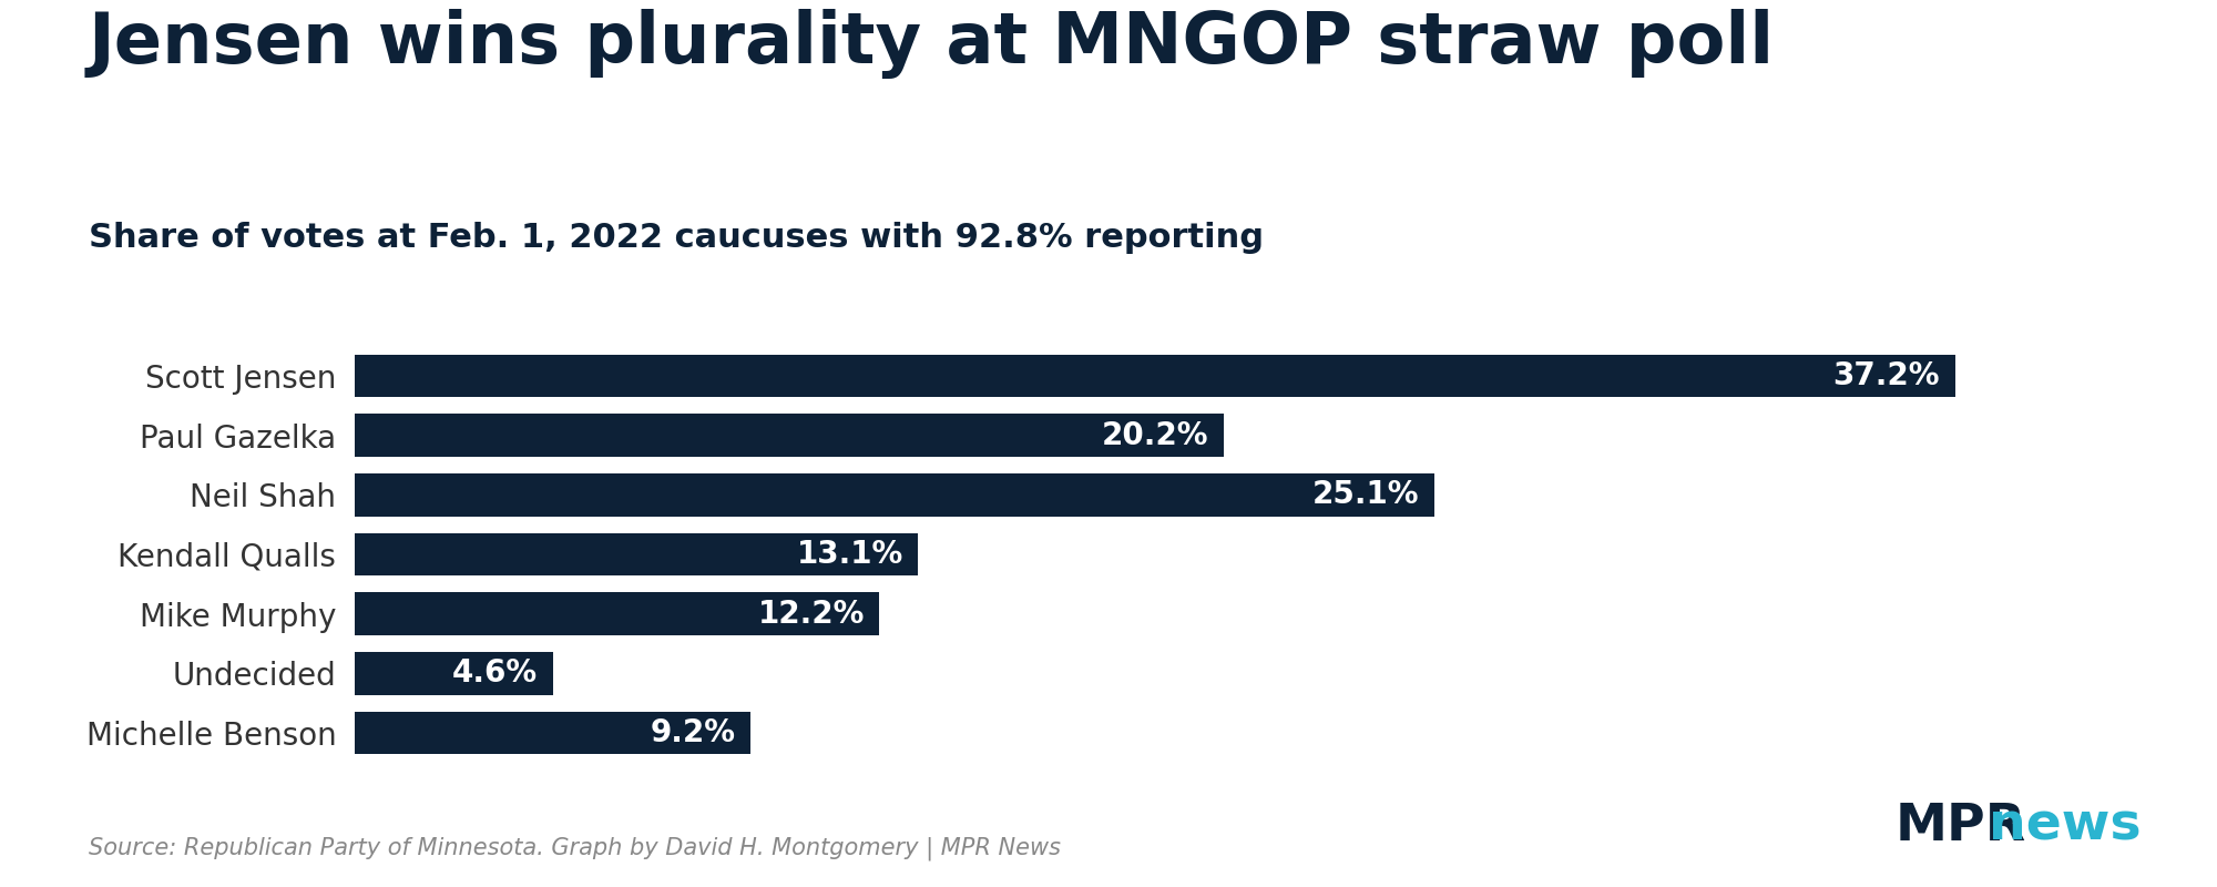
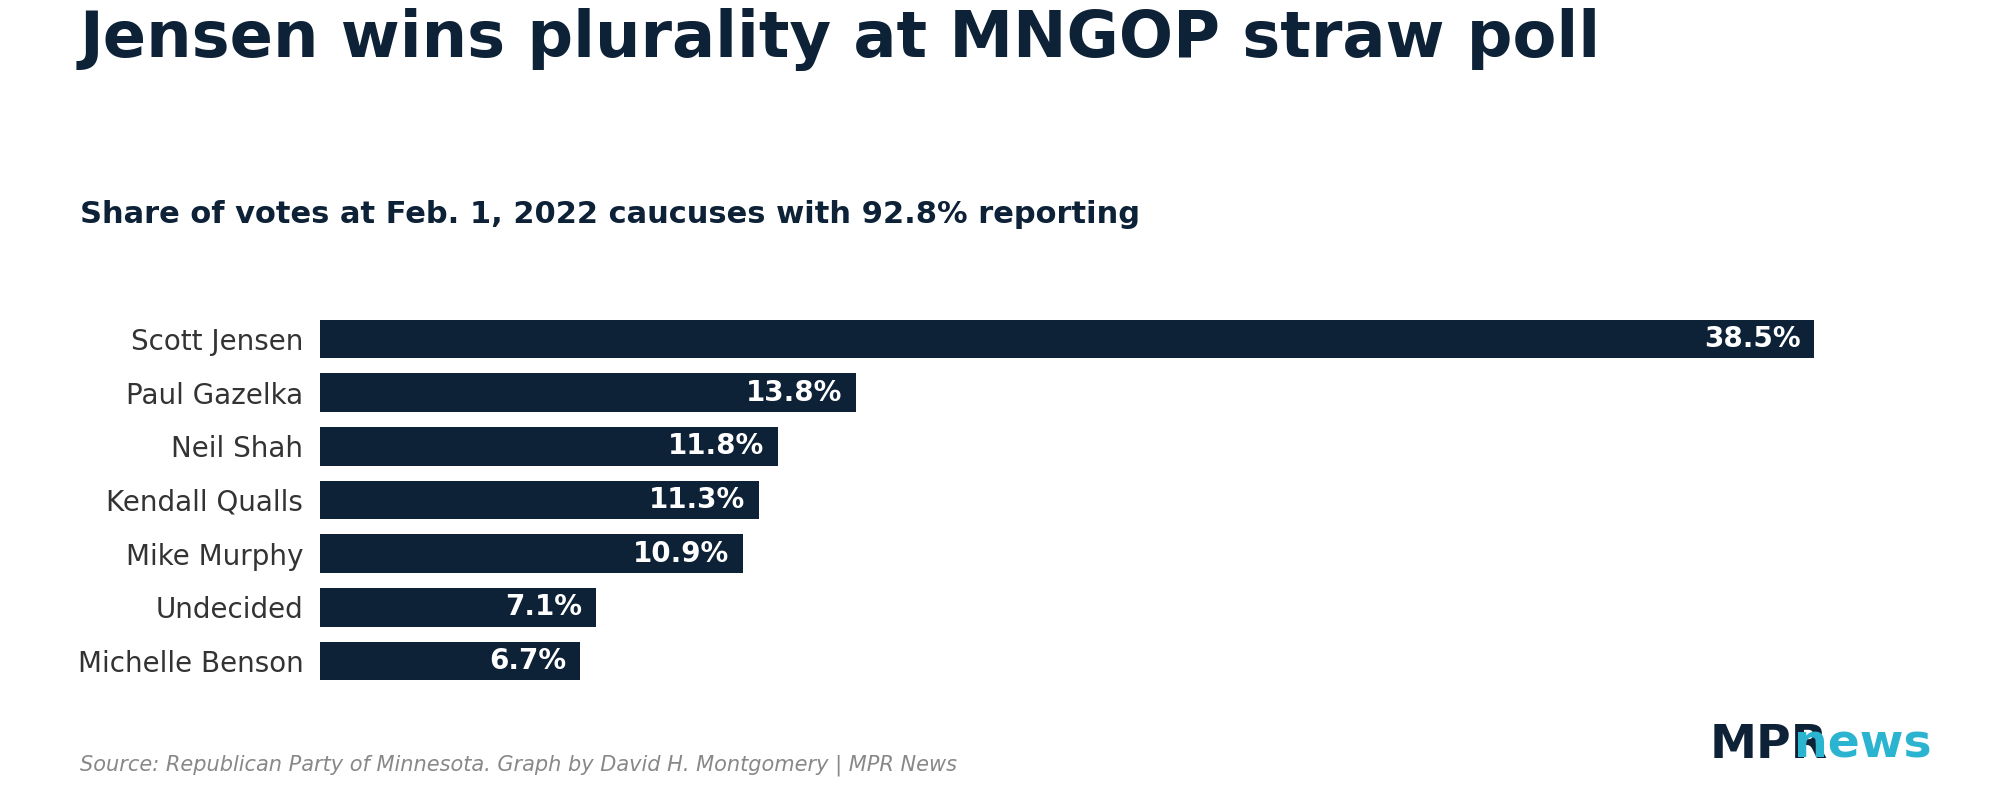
Scott Jensen: 37.2% -> 38.5%
Paul Gazelka: 20.2% -> 13.8%
Neil Shah: 25.1% -> 11.8%
Kendall Qualls: 13.1% -> 11.3%
Mike Murphy: 12.2% -> 10.9%
Undecided: 4.6% -> 7.1%
Michelle Benson: 9.2% -> 6.7%
